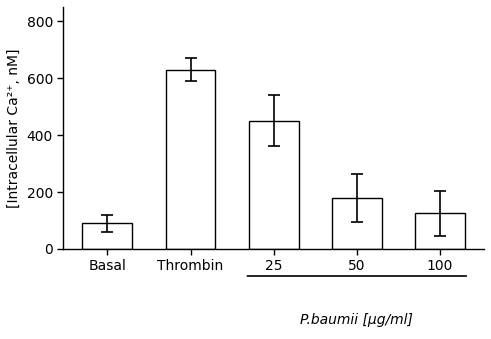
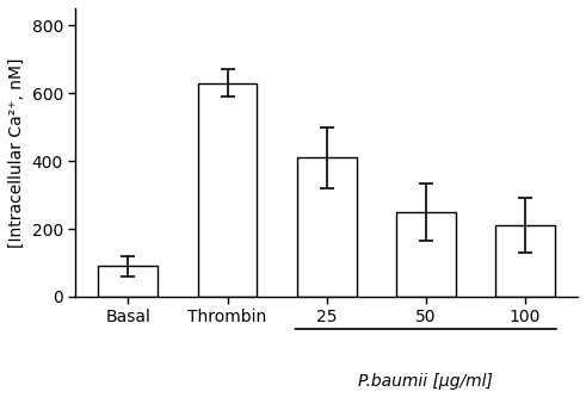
25: 450 -> 410
50: 180 -> 250
100: 125 -> 210
